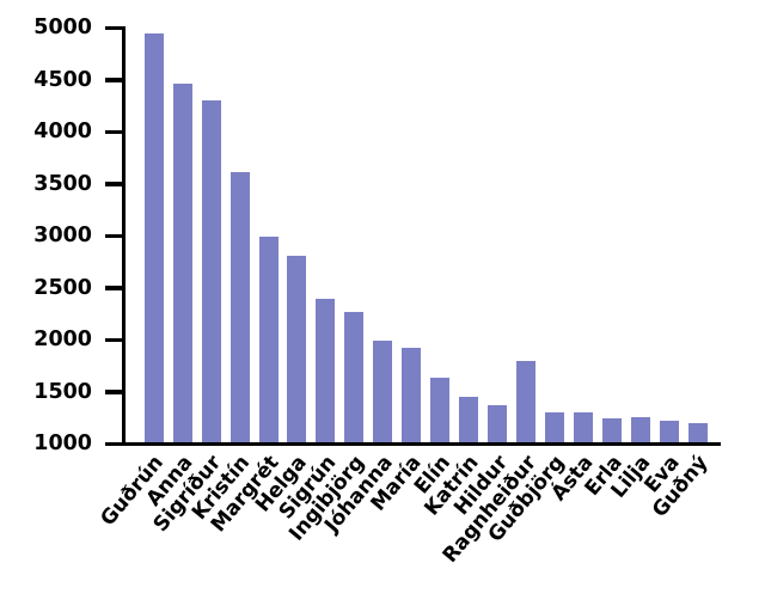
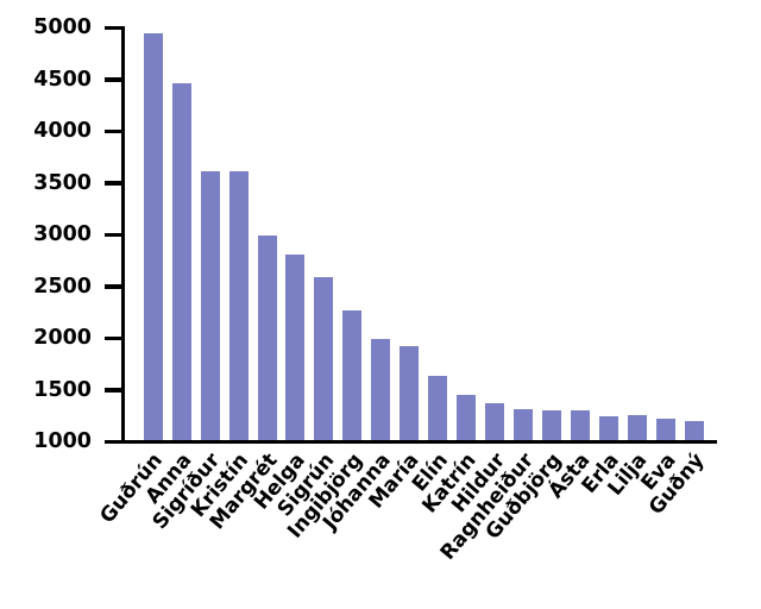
Sigríður: 4300 -> 3600
Sigrún: 2400 -> 2600
Ragnheiður: 1800 -> 1300
